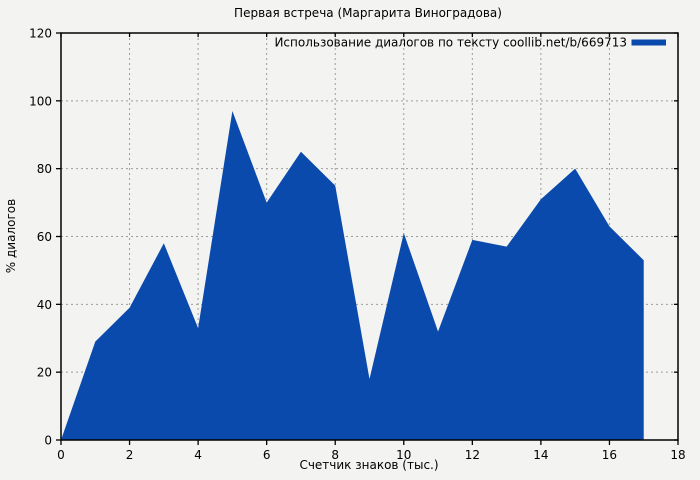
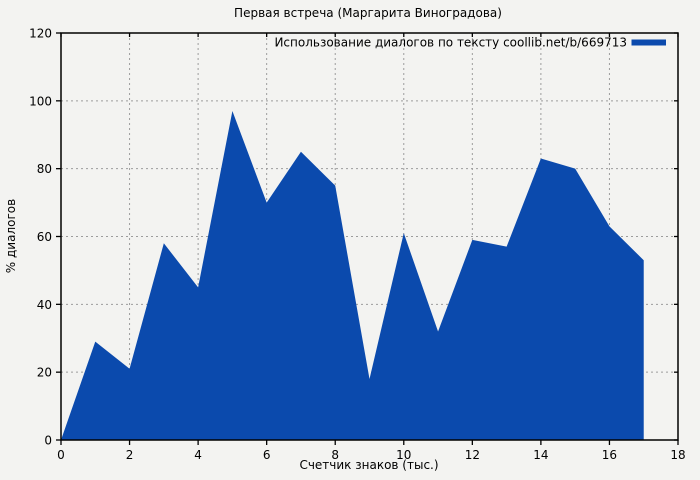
2: 39 -> 21
4: 33 -> 45
14: 71 -> 83
